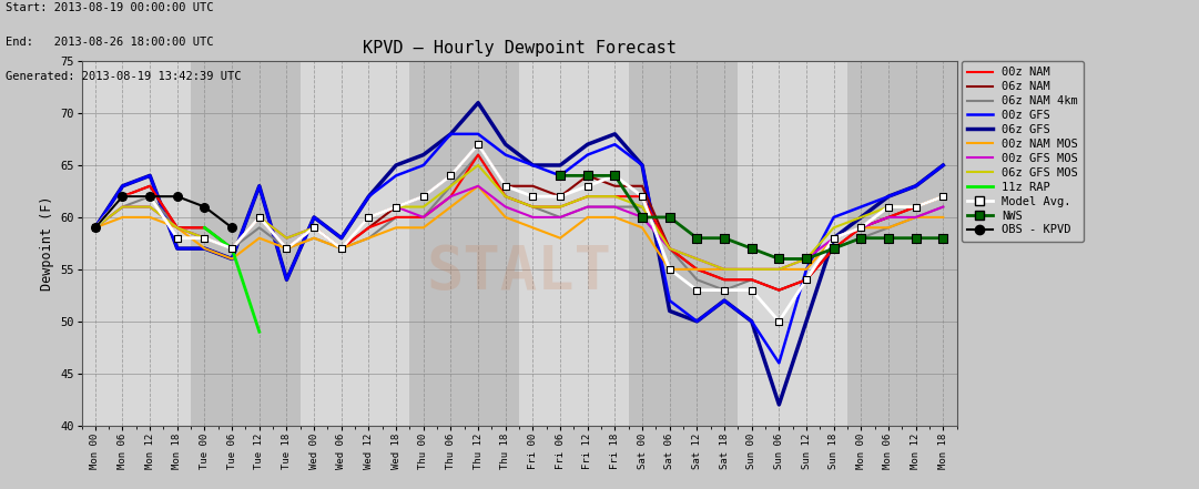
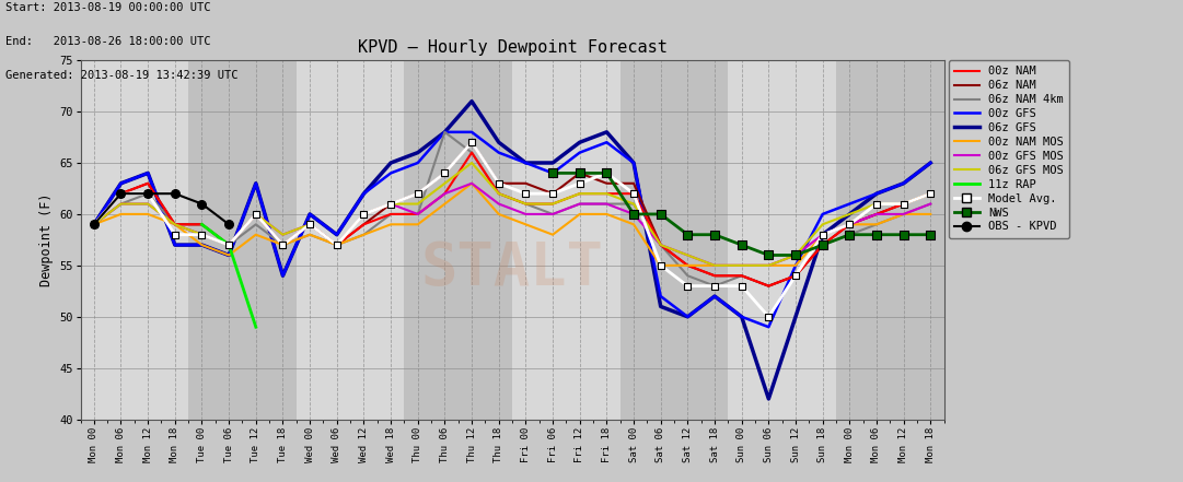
06z NAM 4km/Thu 06: 63 -> 68
00z GFS/Sun 06: 46 -> 49
